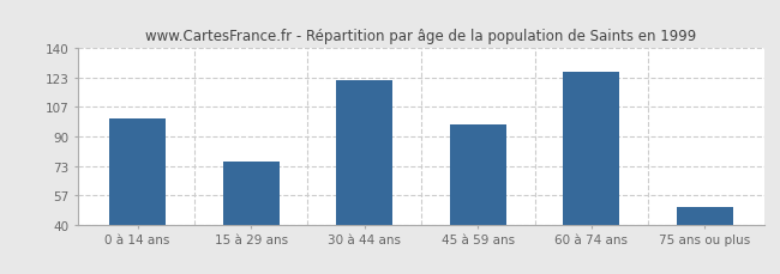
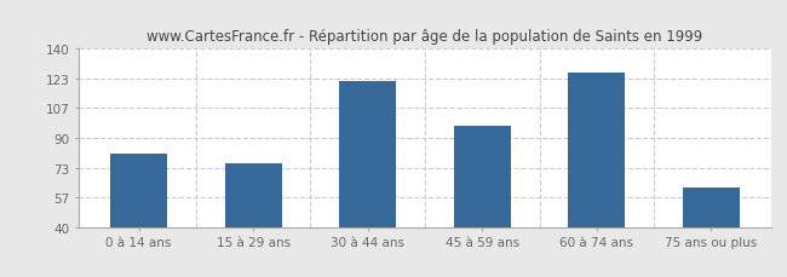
0 à 14 ans: 100 -> 81
75 ans ou plus: 50 -> 62
